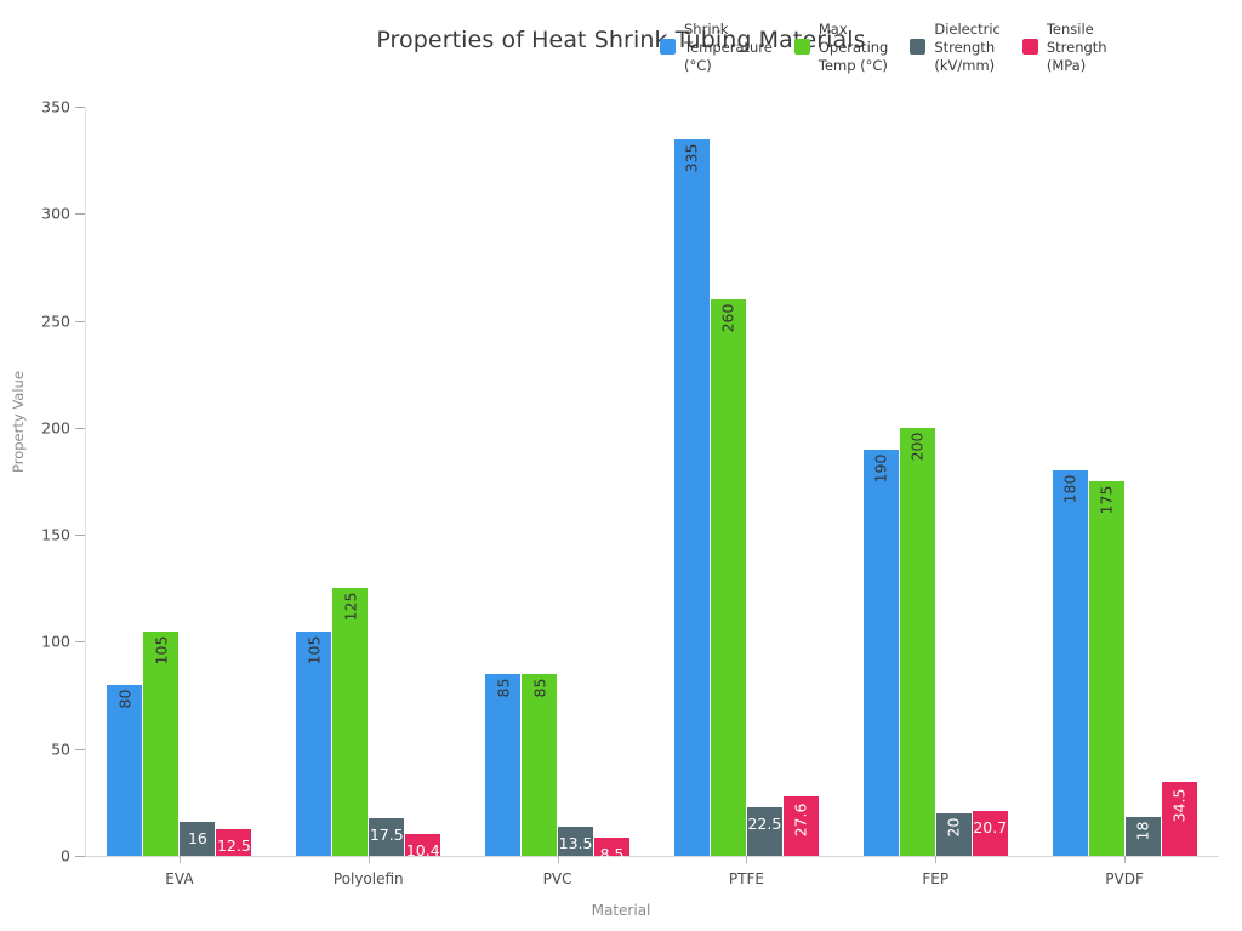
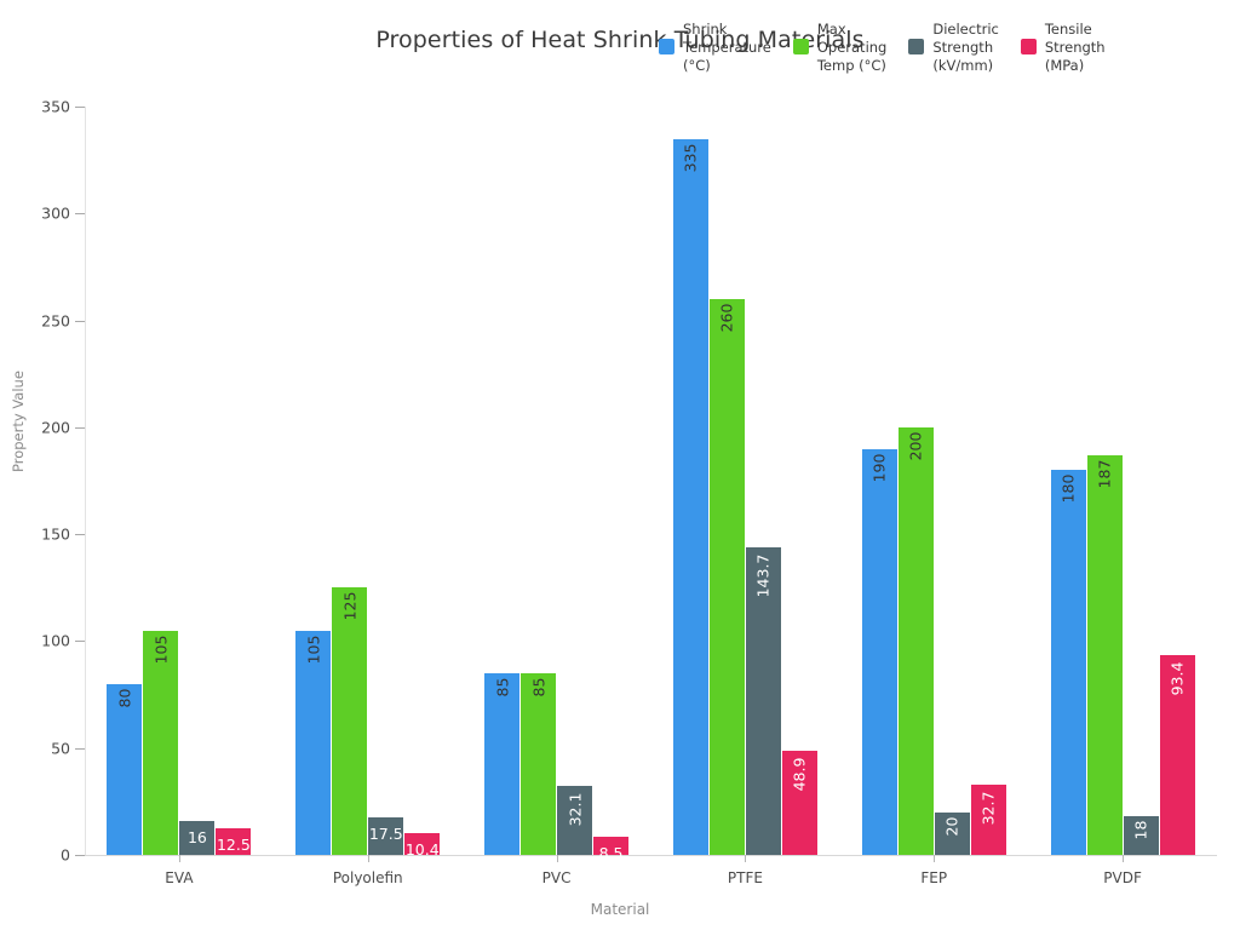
Dielectric Strength (kV/mm)/PVC: 13.5 -> 32.1
Dielectric Strength (kV/mm)/PTFE: 22.5 -> 143.7
Tensile Strength (MPa)/PTFE: 27.6 -> 48.9
Tensile Strength (MPa)/FEP: 20.7 -> 32.7
Max Operating Temp (°C)/PVDF: 175 -> 187
Tensile Strength (MPa)/PVDF: 34.5 -> 93.4
